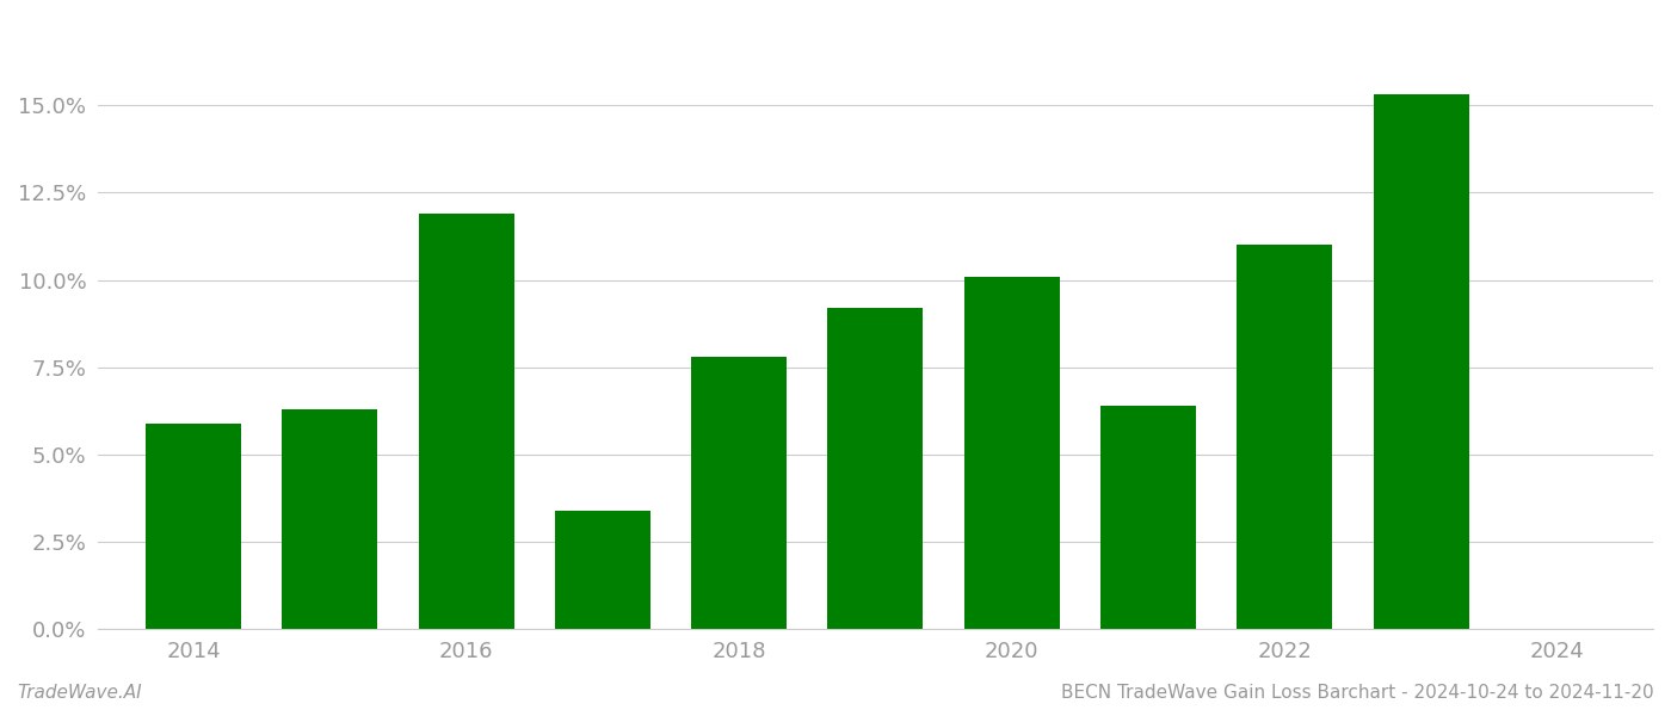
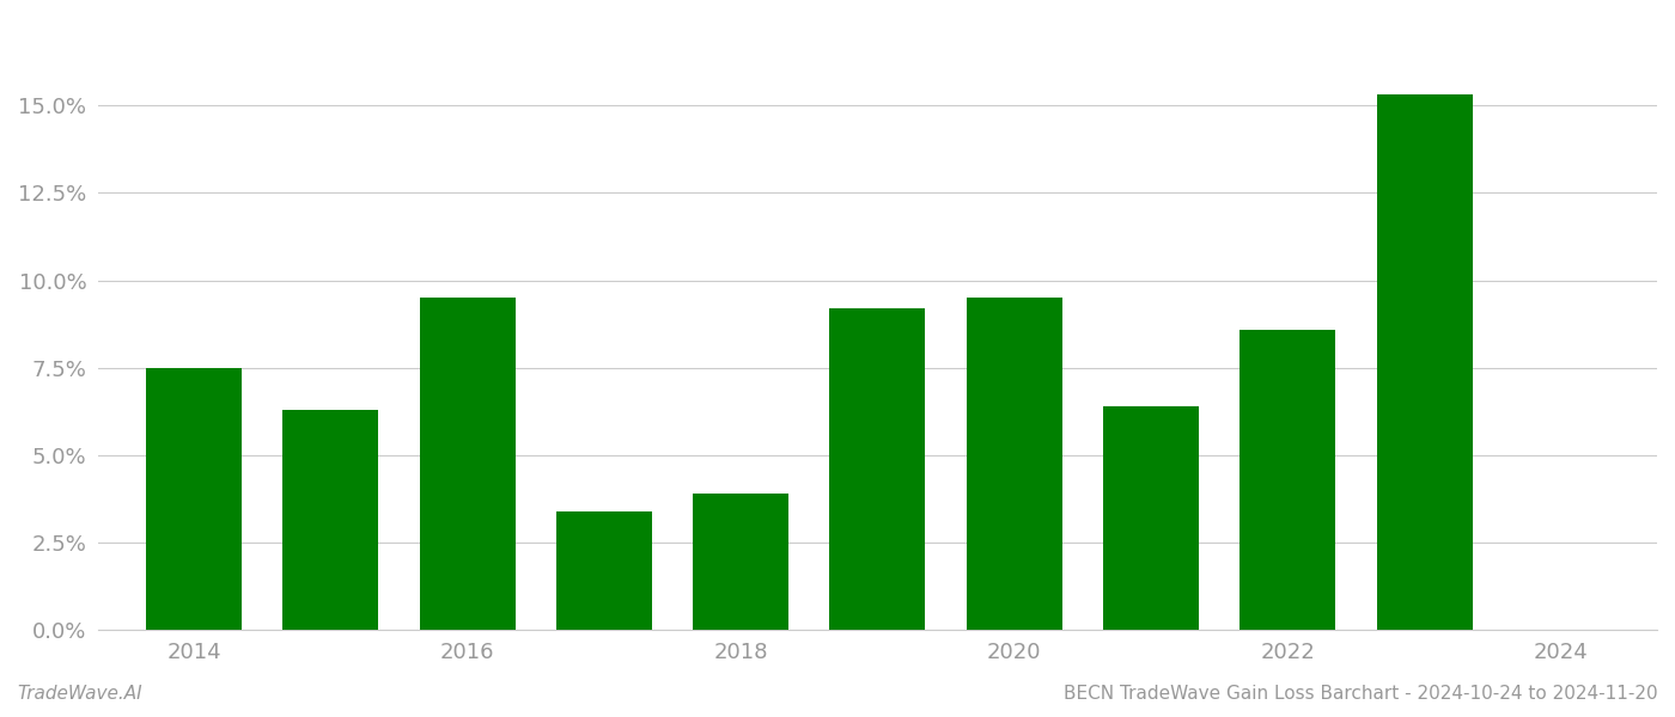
2014: 5.9% -> 7.5%
2016: 11.9% -> 9.5%
2018: 7.8% -> 3.9%
2020: 10.1% -> 9.5%
2022: 11.0% -> 8.6%
